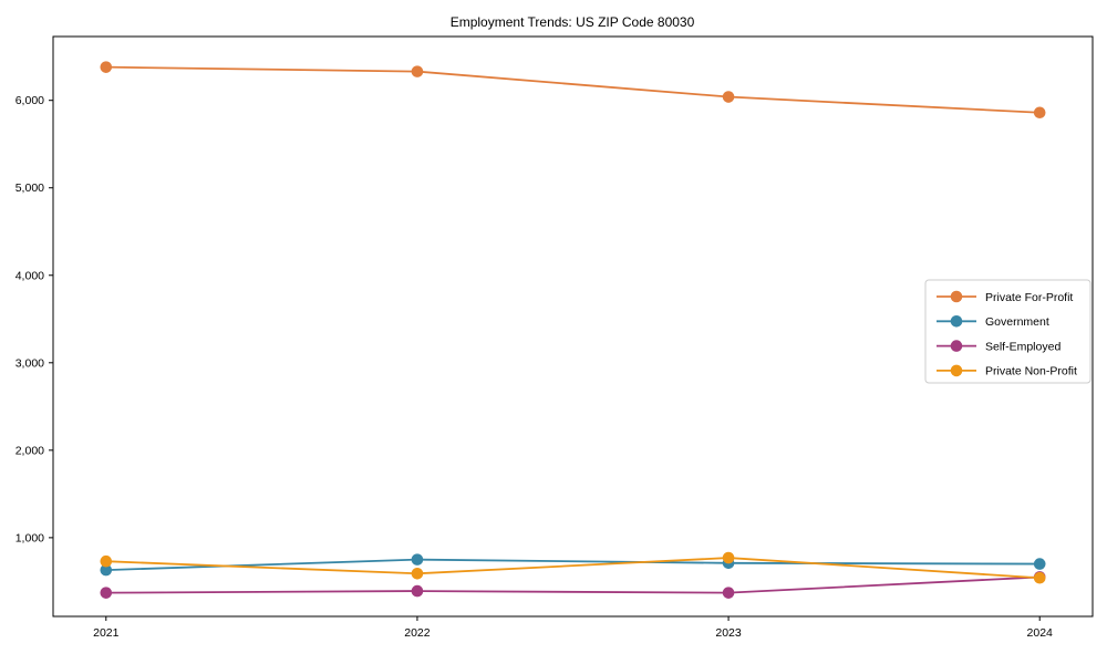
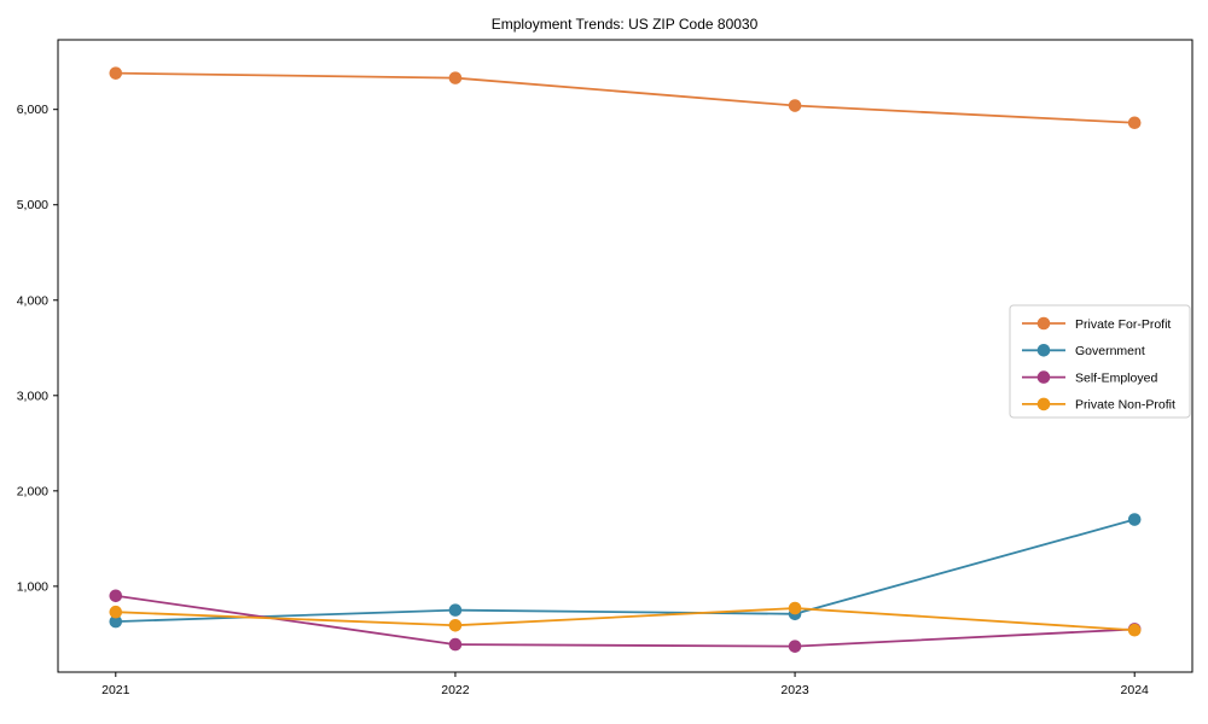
Self-Employed/2021: 400 -> 900
Government/2024: 700 -> 1700
